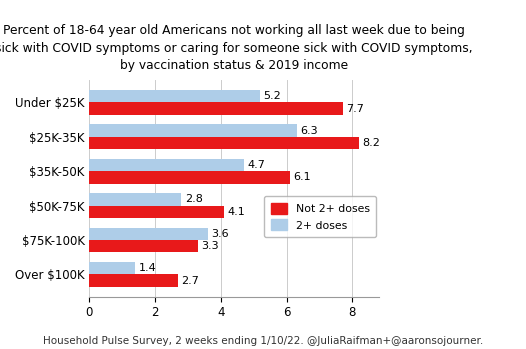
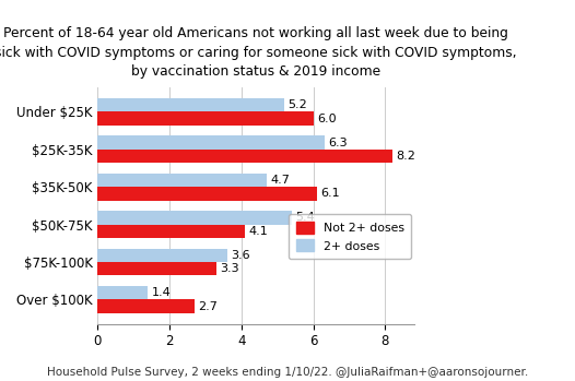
Not 2+ doses/Under $25K: 7.7 -> 6.0
2+ doses/$50K-75K: 2.8 -> 5.4
